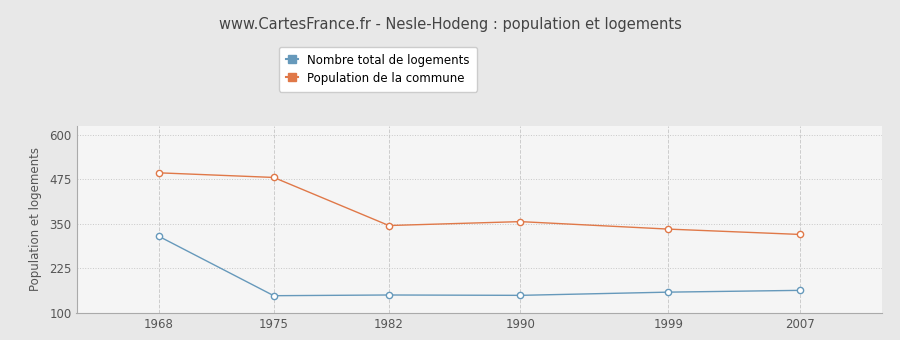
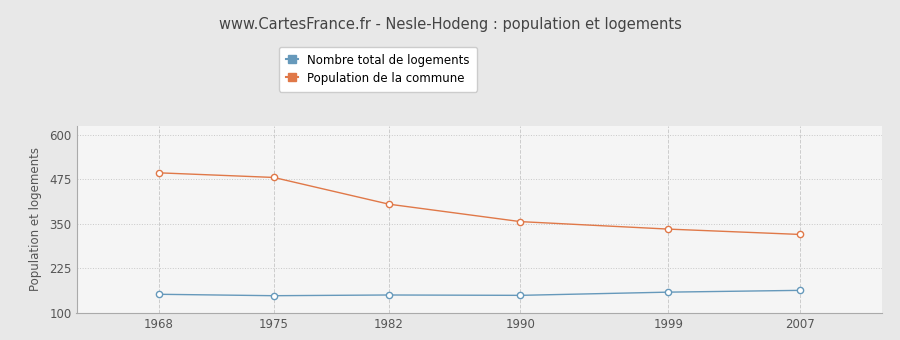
Nombre total de logements/1968: 315 -> 152
Population de la commune/1982: 345 -> 405
